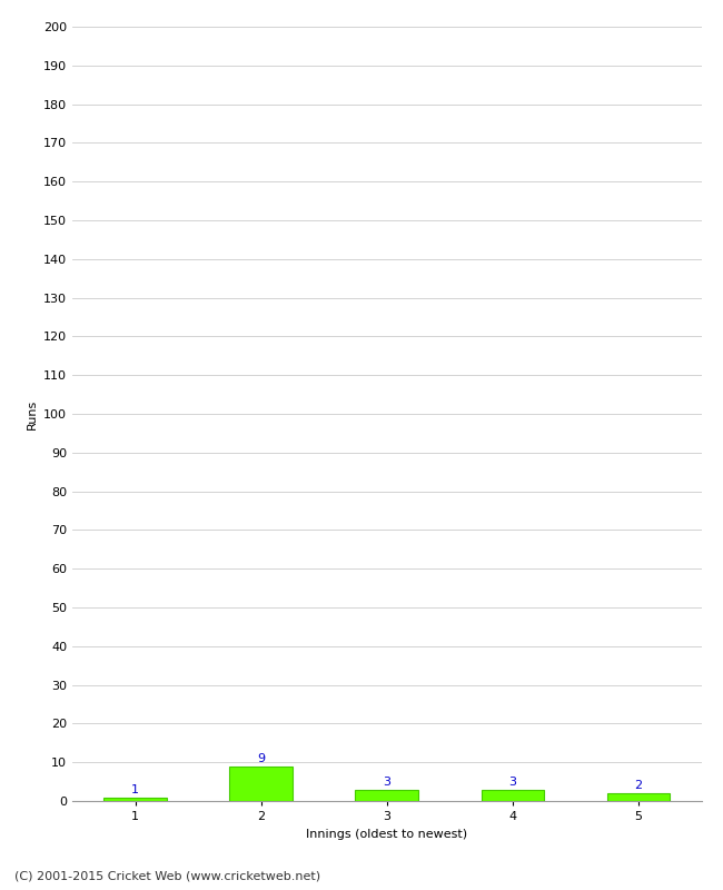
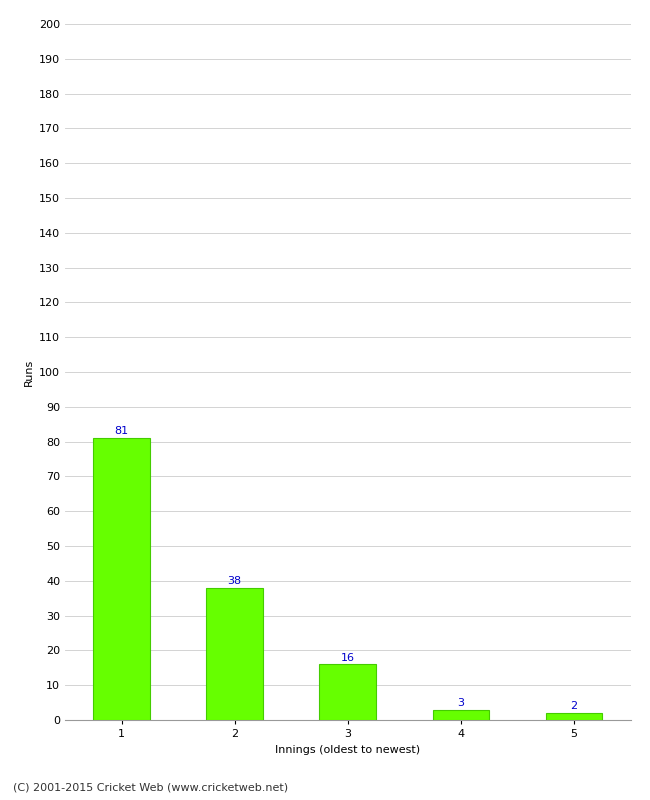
1: 1 -> 81
2: 9 -> 38
3: 3 -> 16
